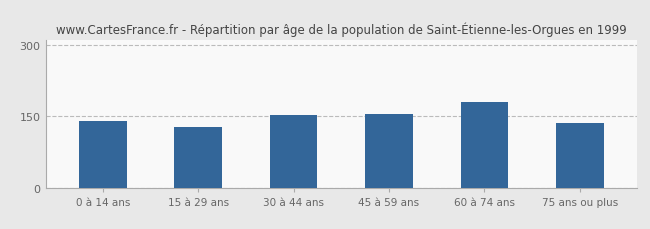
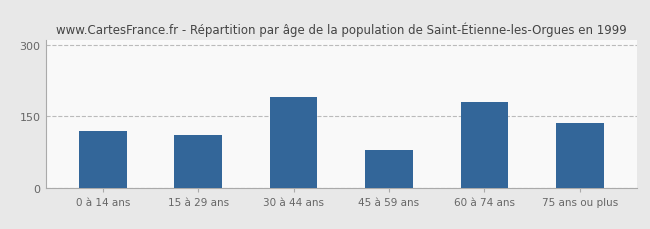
0 à 14 ans: 141 -> 120
15 à 29 ans: 128 -> 110
30 à 44 ans: 153 -> 190
45 à 59 ans: 154 -> 80
